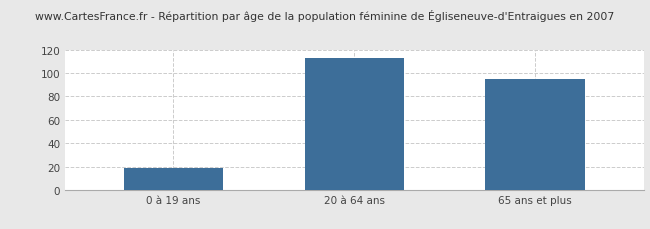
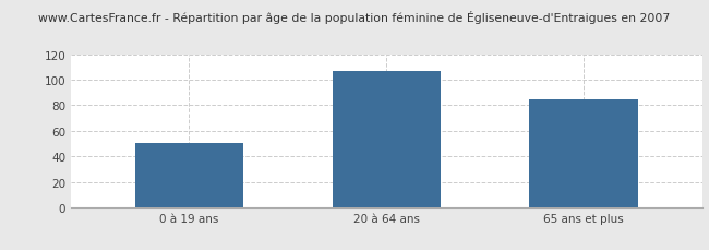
0 à 19 ans: 19 -> 50
20 à 64 ans: 113 -> 107
65 ans et plus: 95 -> 85
